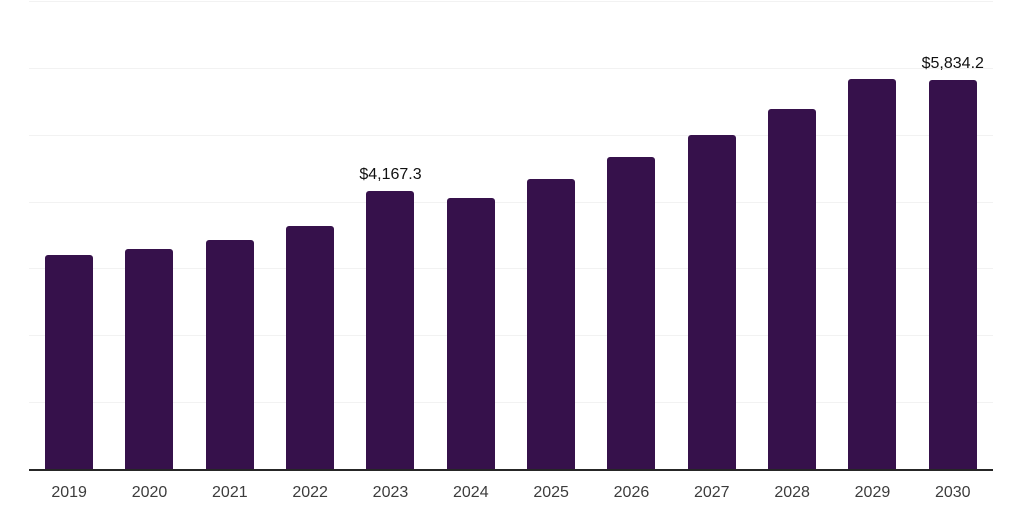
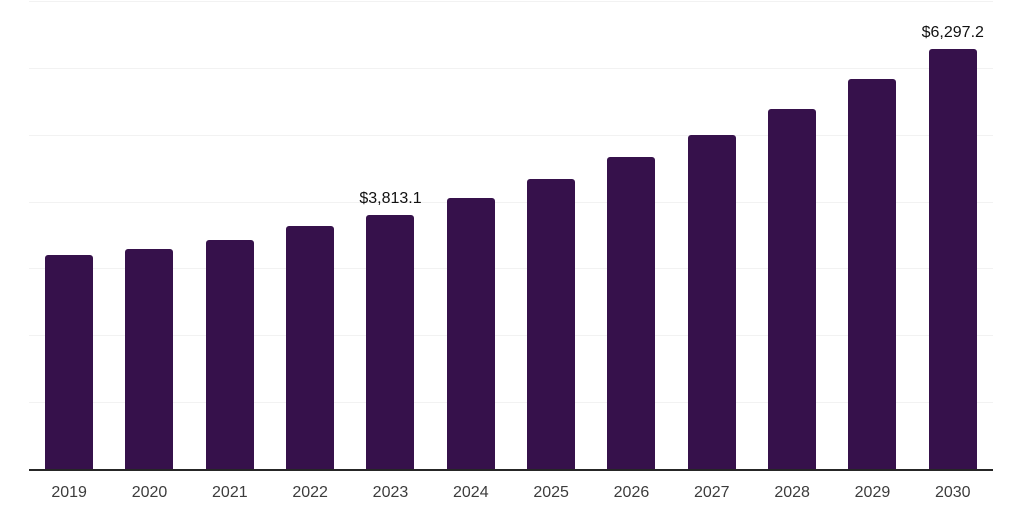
2023: $4,167.3 -> $3,813.1
2030: $5,834.2 -> $6,297.2
